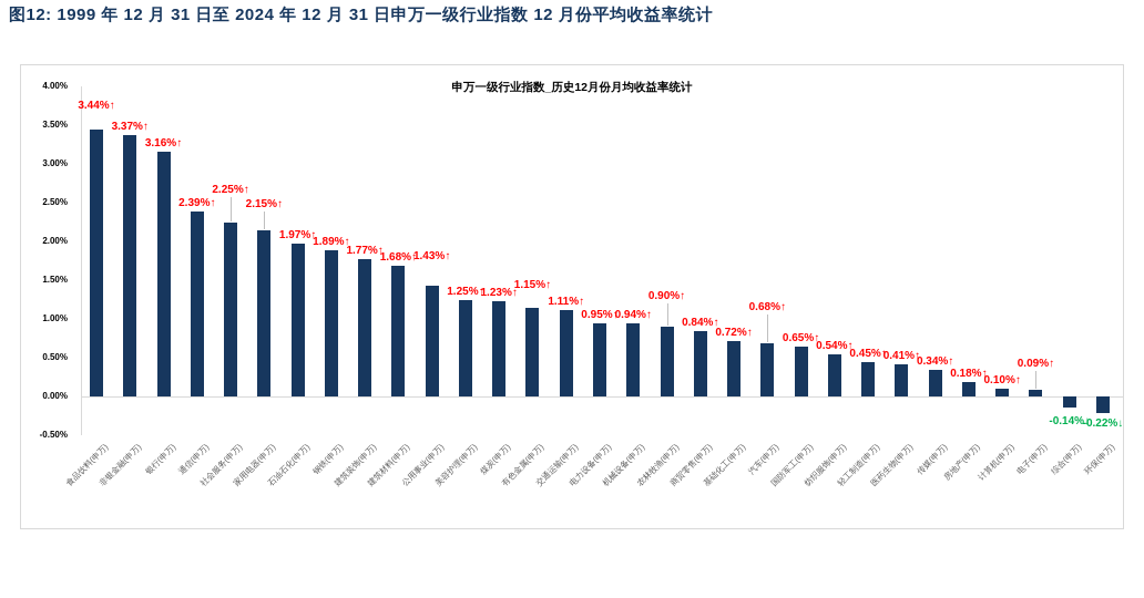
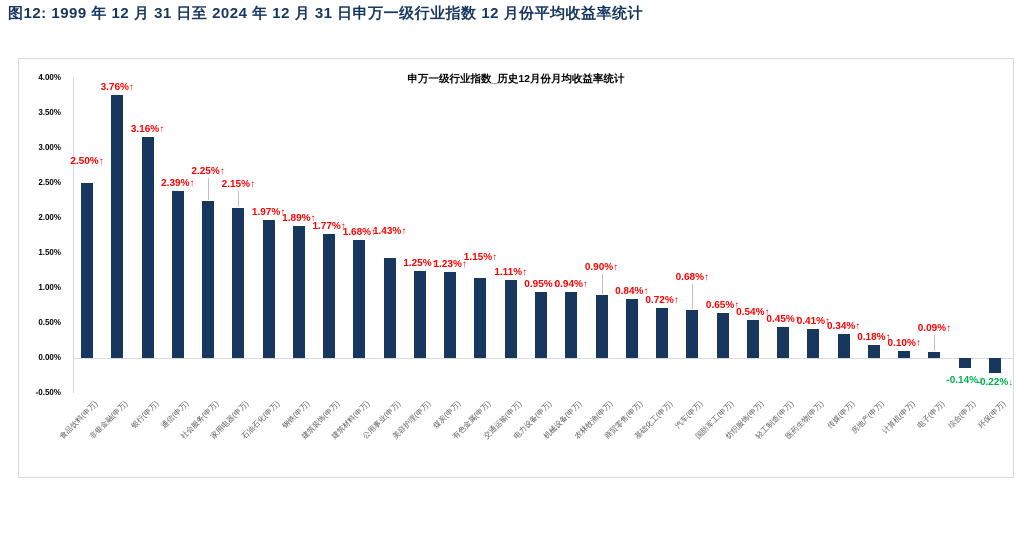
食品饮料(申万): 3.44 -> 2.50
非银金融(申万): 3.37 -> 3.76
